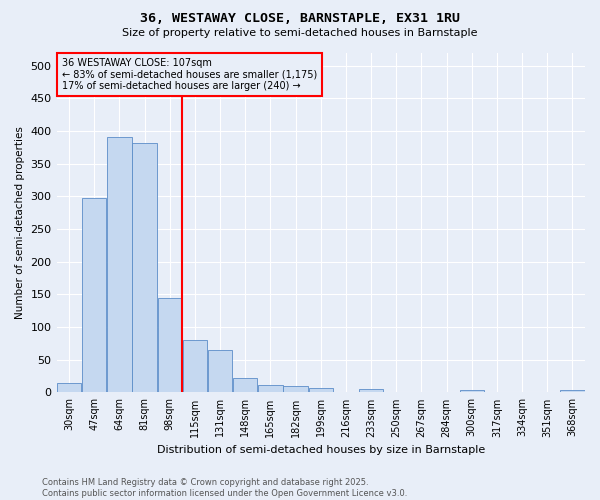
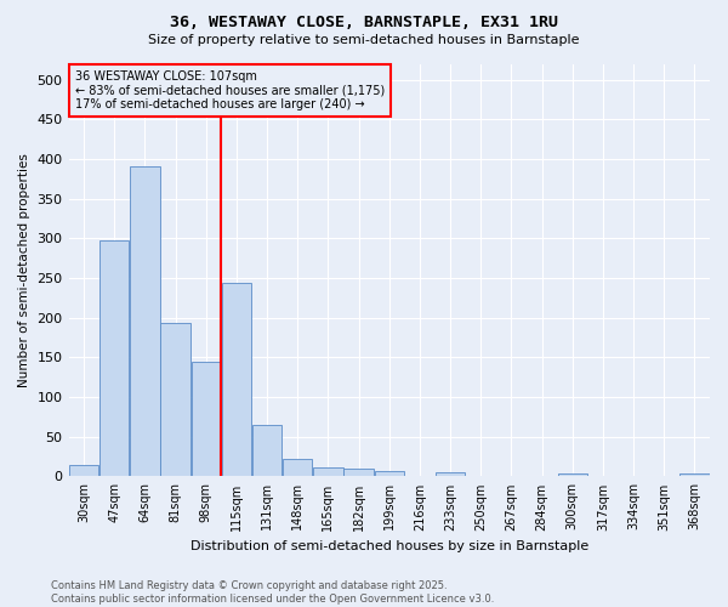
81sqm: 382 -> 194
115sqm: 80 -> 244
